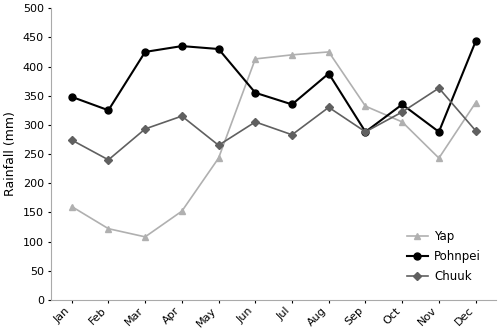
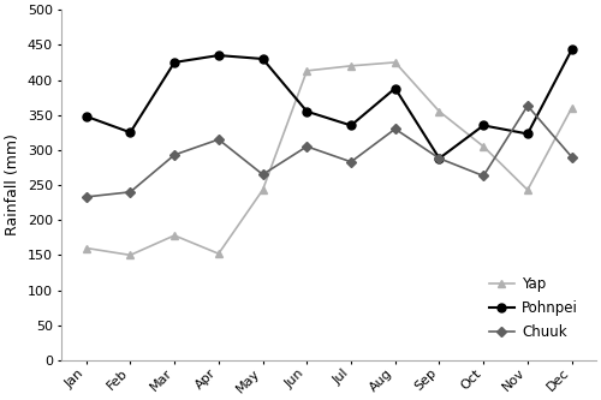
Chuuk/Jan: 274 -> 233
Yap/Feb: 122 -> 150
Yap/Mar: 108 -> 178
Yap/Sep: 332 -> 355
Chuuk/Oct: 322 -> 263
Pohnpei/Nov: 288 -> 323
Yap/Dec: 338 -> 360
